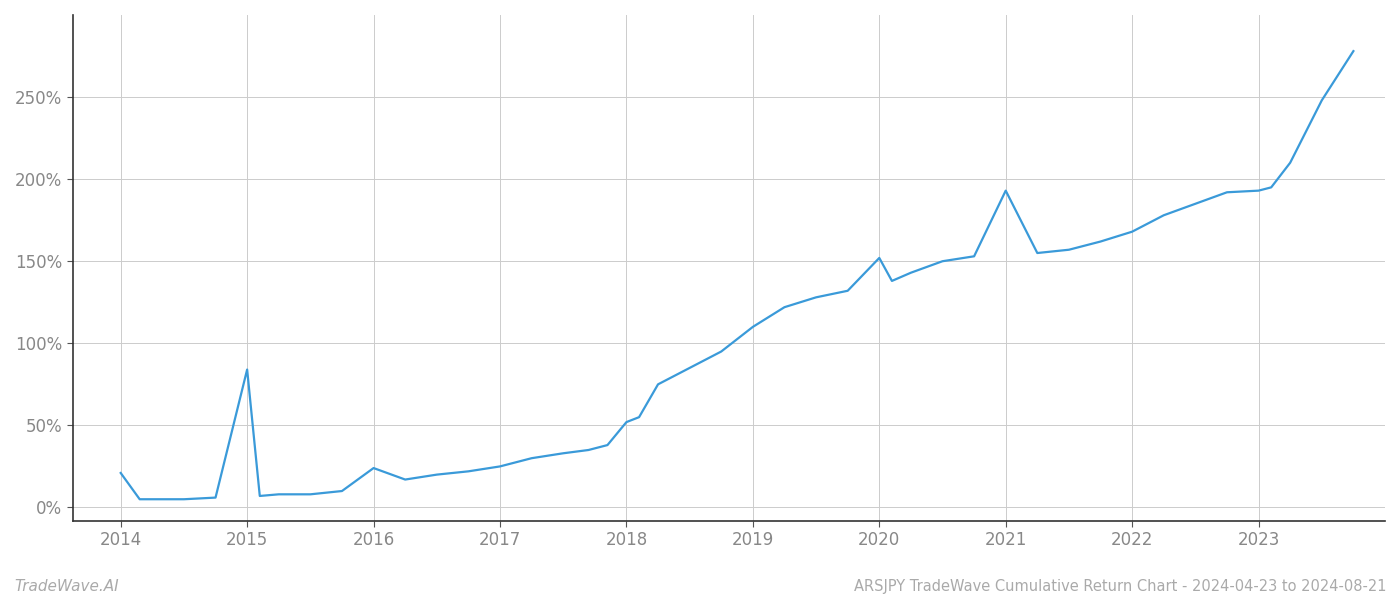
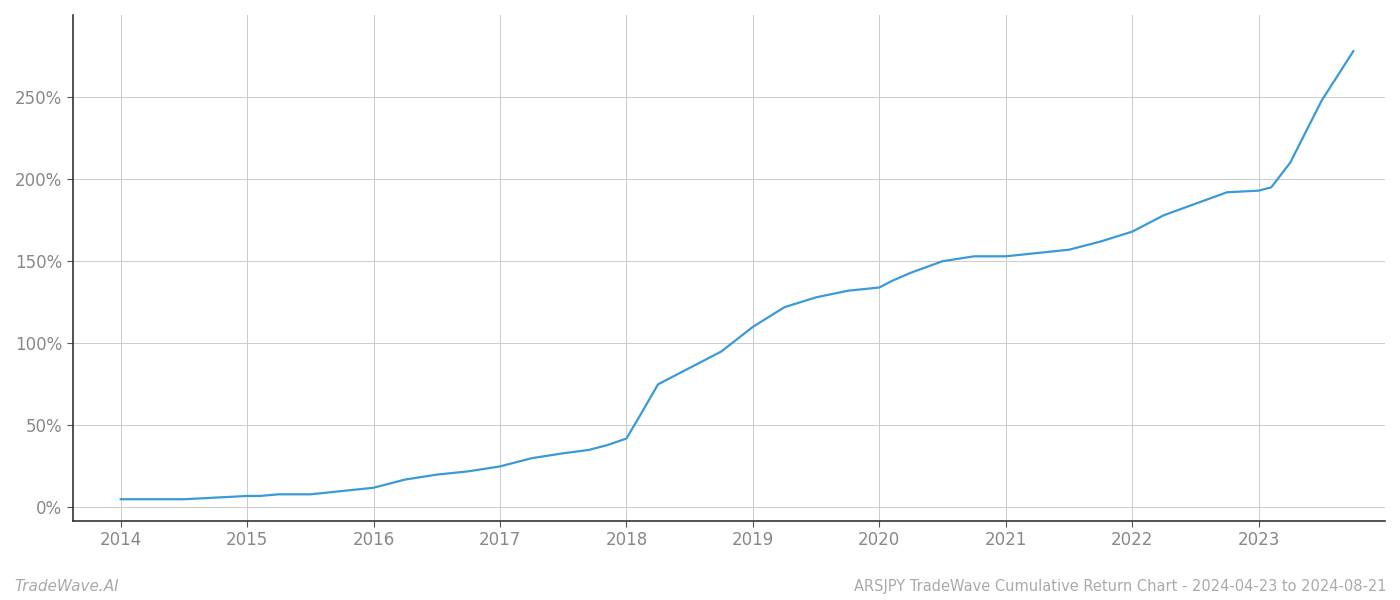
2014: 21% -> 5%
2015: 84% -> 7%
2016: 24% -> 12%
2018: 52% -> 42%
2020: 152% -> 134%
2021: 193% -> 153%
